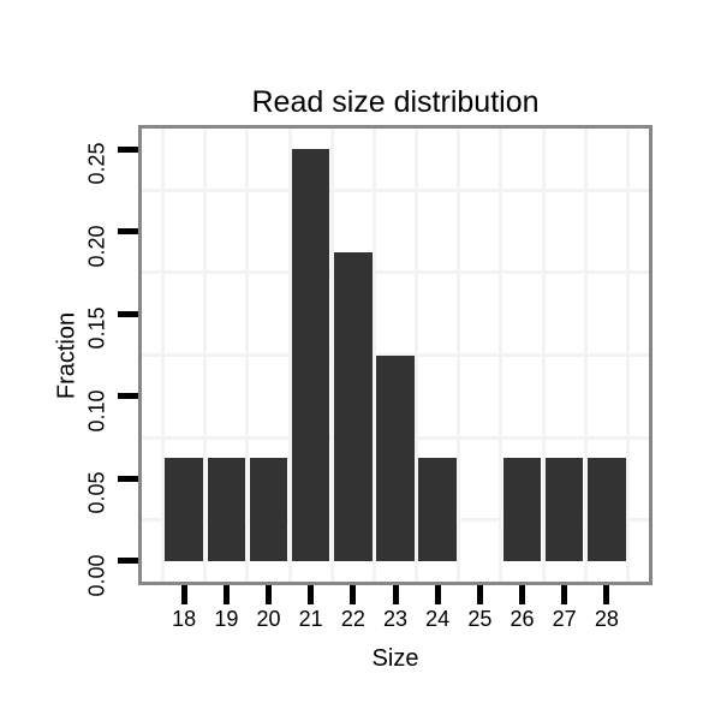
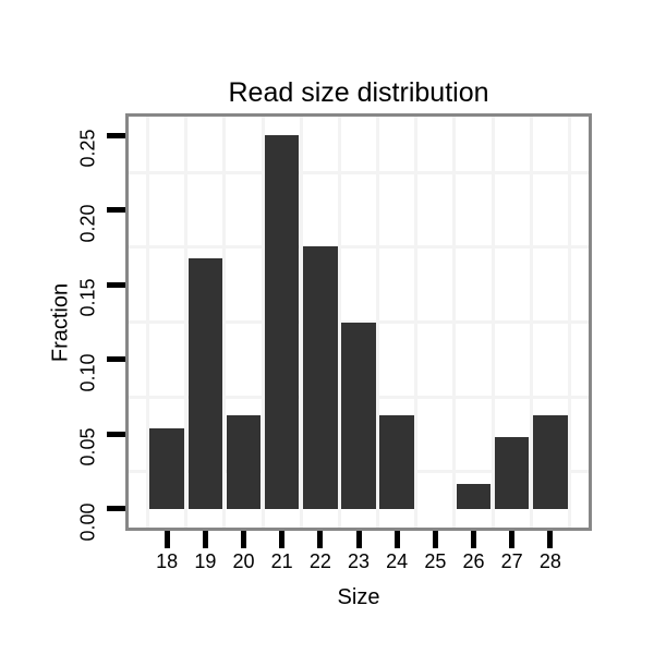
18: 0.062 -> 0.054
19: 0.062 -> 0.168
22: 0.188 -> 0.176
26: 0.062 -> 0.017
27: 0.062 -> 0.048
